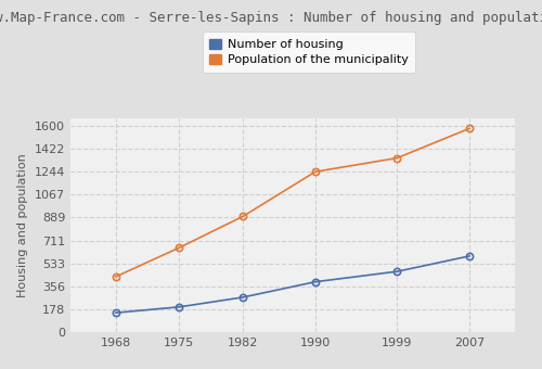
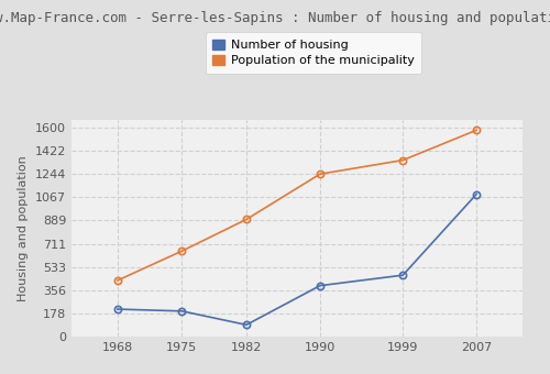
Number of housing/1968: 150 -> 210
Number of housing/1982: 270 -> 90
Number of housing/2007: 590 -> 1090
